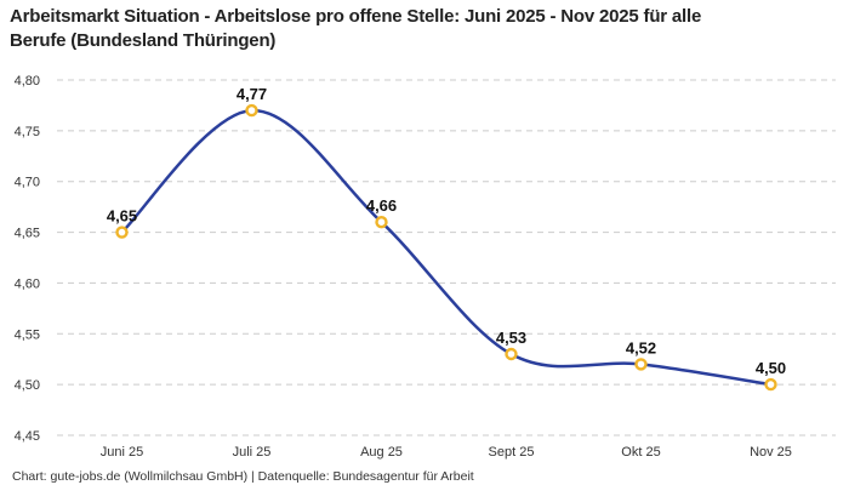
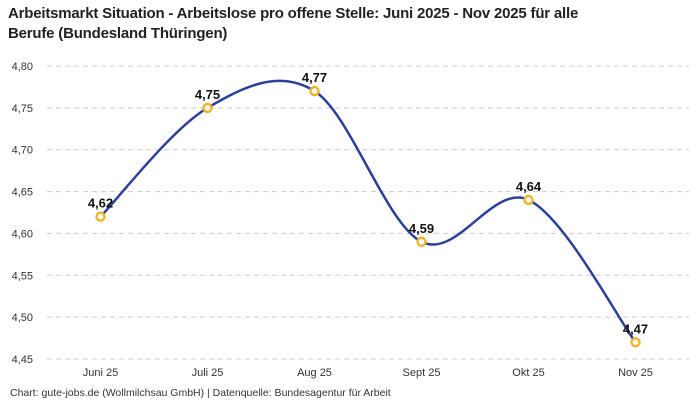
Juni 25: 4,65 -> 4,62
Juli 25: 4,77 -> 4,75
Aug 25: 4,66 -> 4,77
Sept 25: 4,53 -> 4,59
Okt 25: 4,52 -> 4,64
Nov 25: 4,50 -> 4,47
